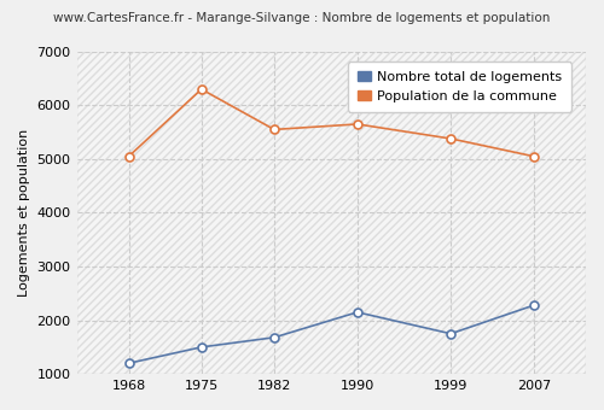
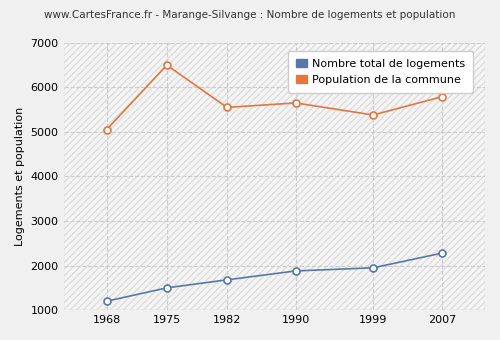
Population de la commune/1975: 6300 -> 6500
Nombre total de logements/1990: 2150 -> 1880
Nombre total de logements/1999: 1750 -> 1950
Population de la commune/2007: 5050 -> 5790
